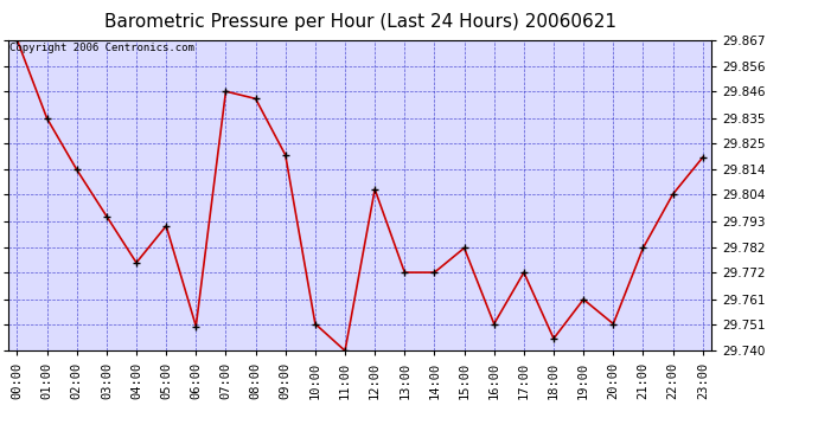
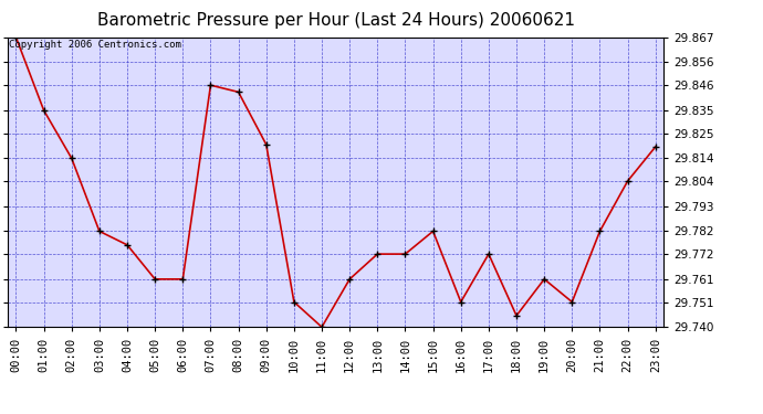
03:00: 29.795 -> 29.782
05:00: 29.791 -> 29.761
06:00: 29.750 -> 29.761
12:00: 29.806 -> 29.761
